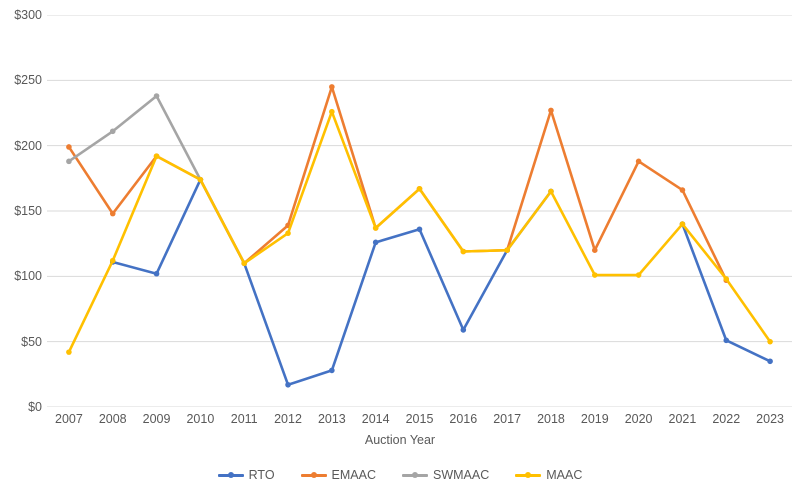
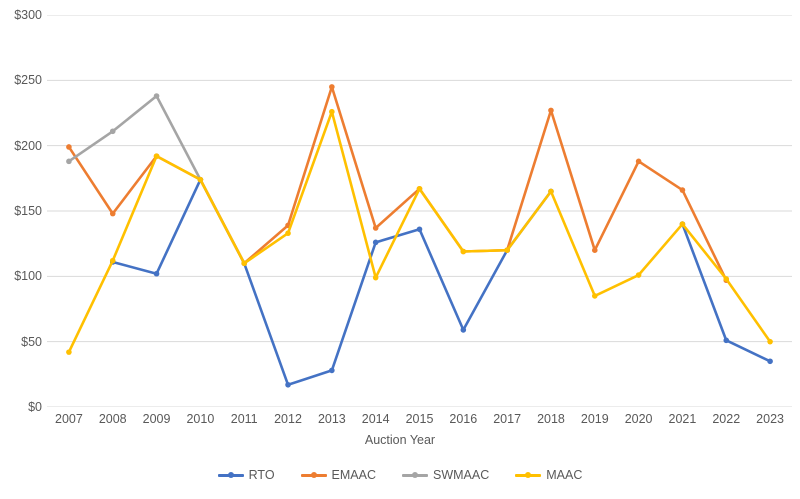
MAAC/2014: $137 -> $99
MAAC/2019: $101 -> $85
